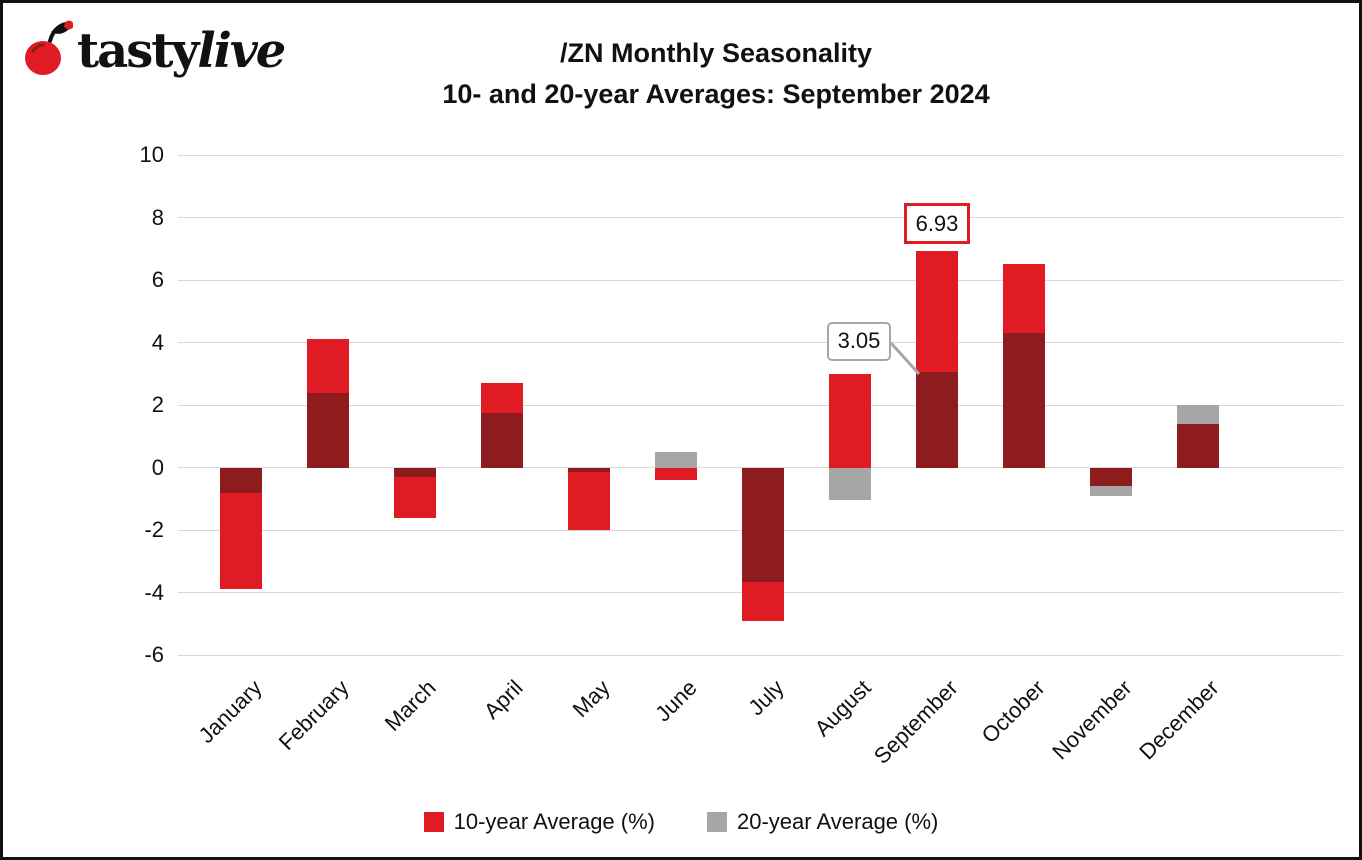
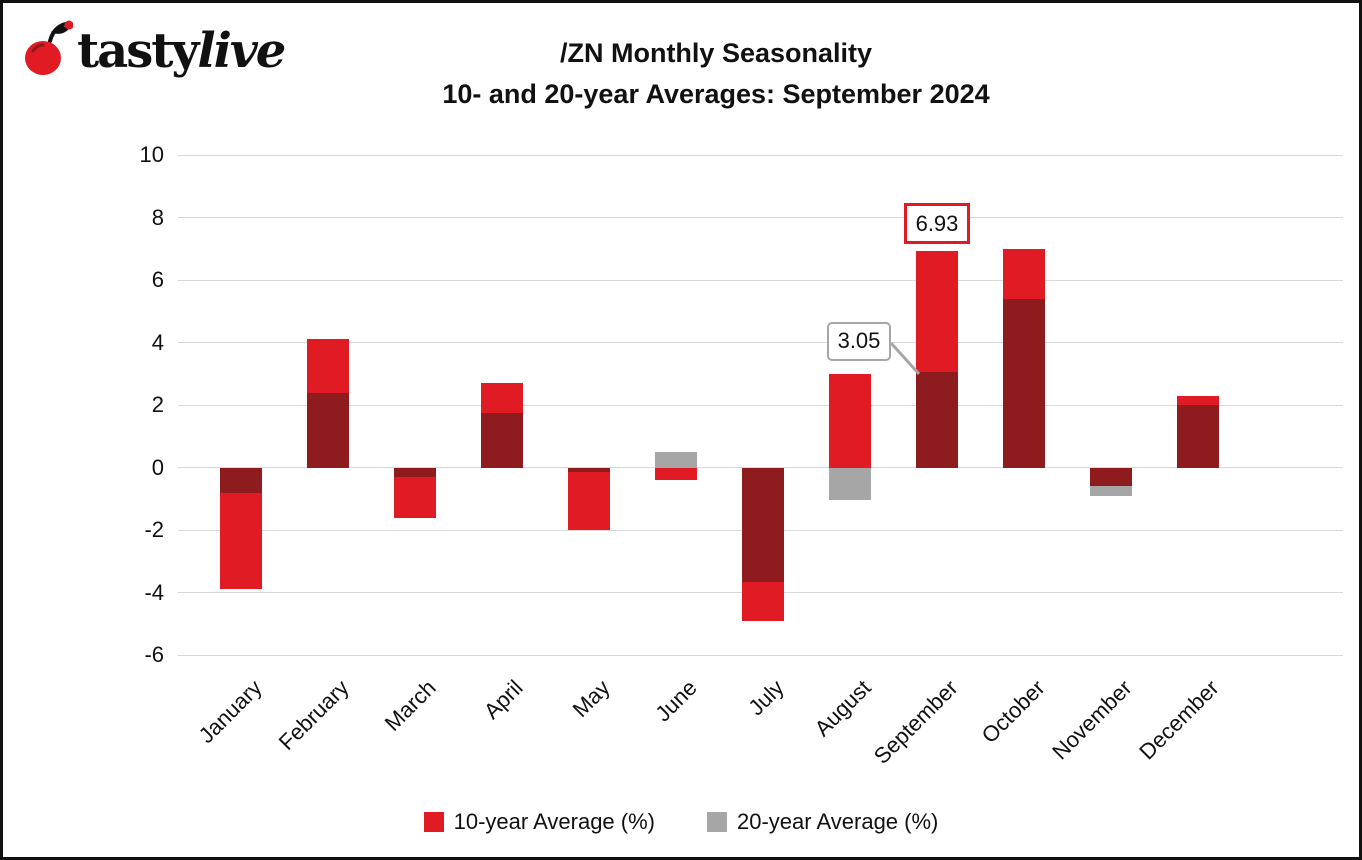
10-year Average (%)/October: 6.5 -> 7.0
20-year Average (%)/October: 4.3 -> 5.4
10-year Average (%)/December: 1.4 -> 2.3
